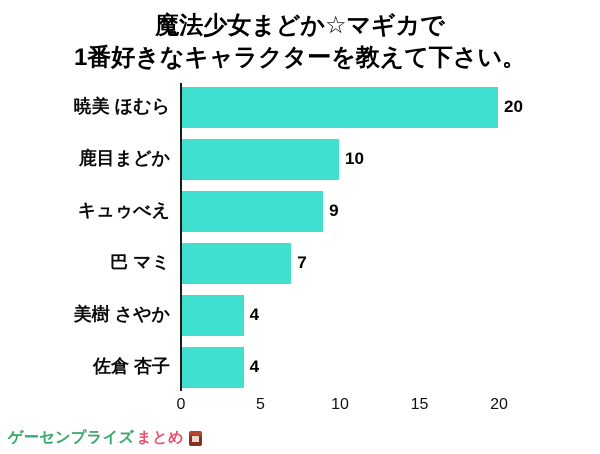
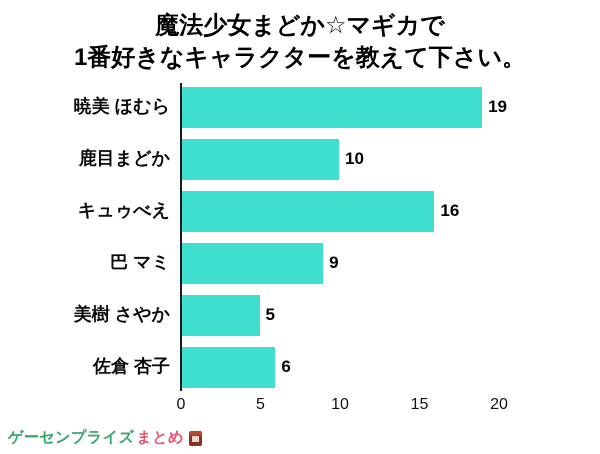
暁美 ほむら: 20 -> 19
キュゥべえ: 9 -> 16
巴 マミ: 7 -> 9
美樹 さやか: 4 -> 5
佐倉 杏子: 4 -> 6
